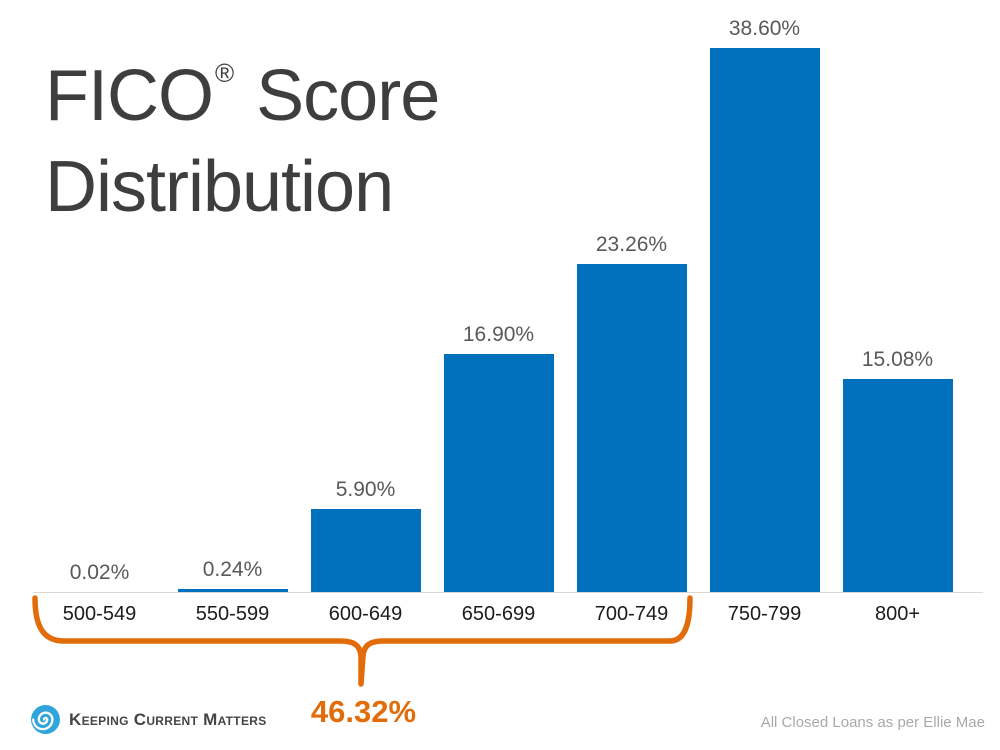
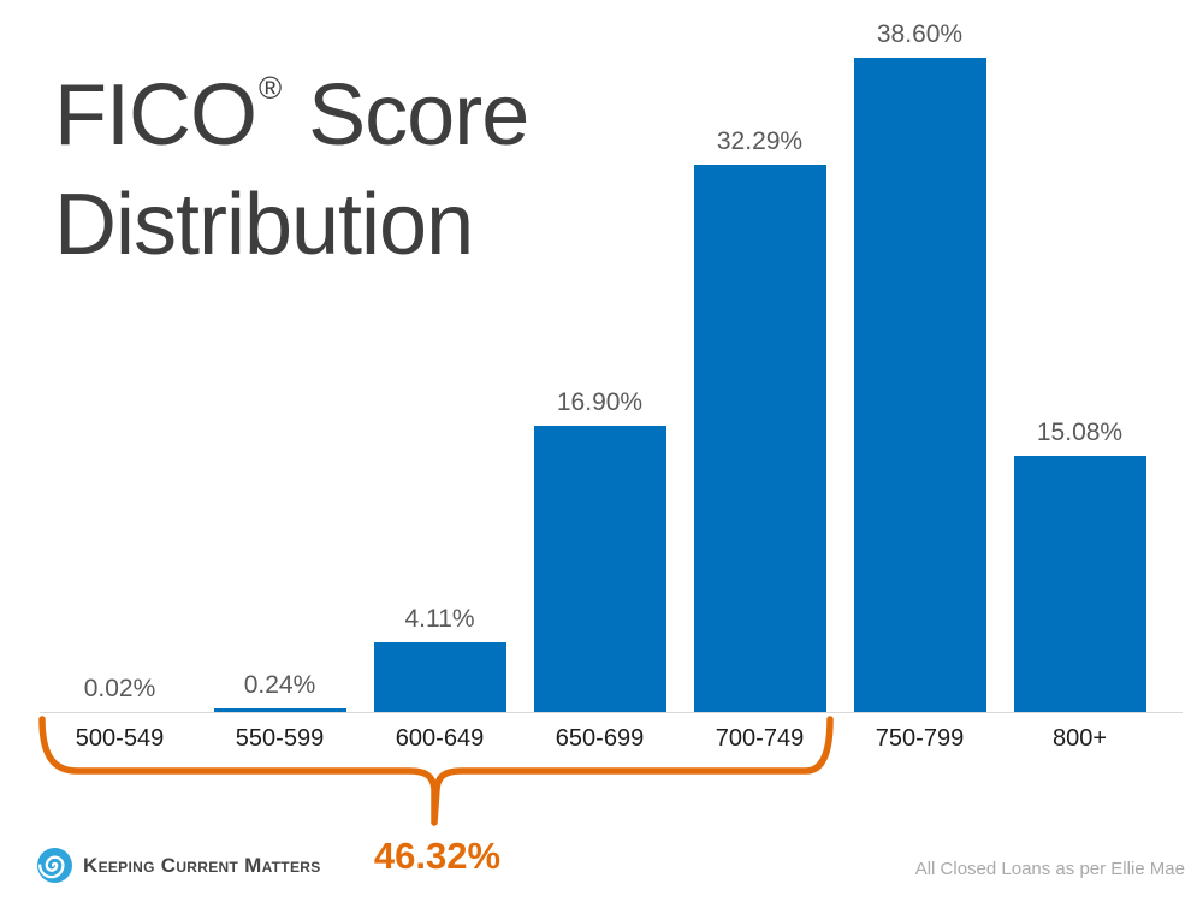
600-649: 5.90% -> 4.11%
700-749: 23.26% -> 32.29%
